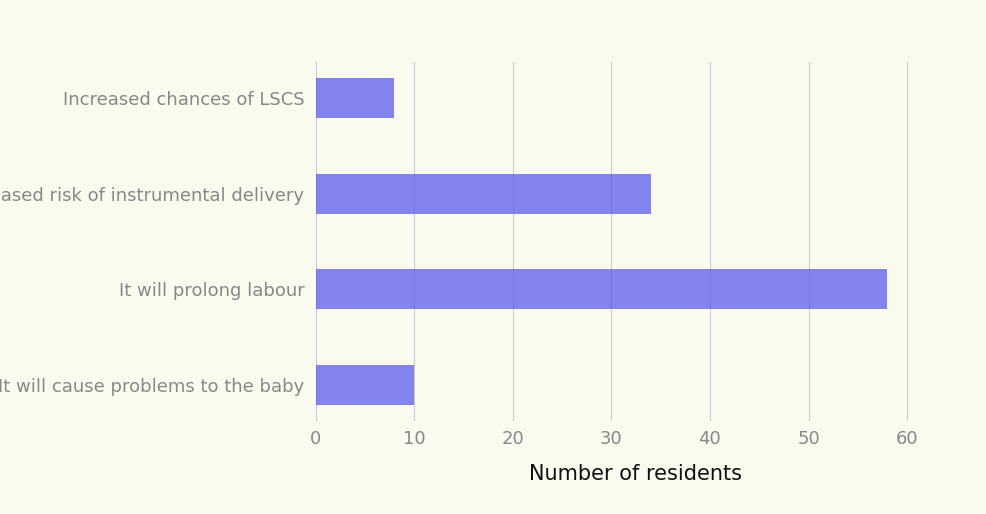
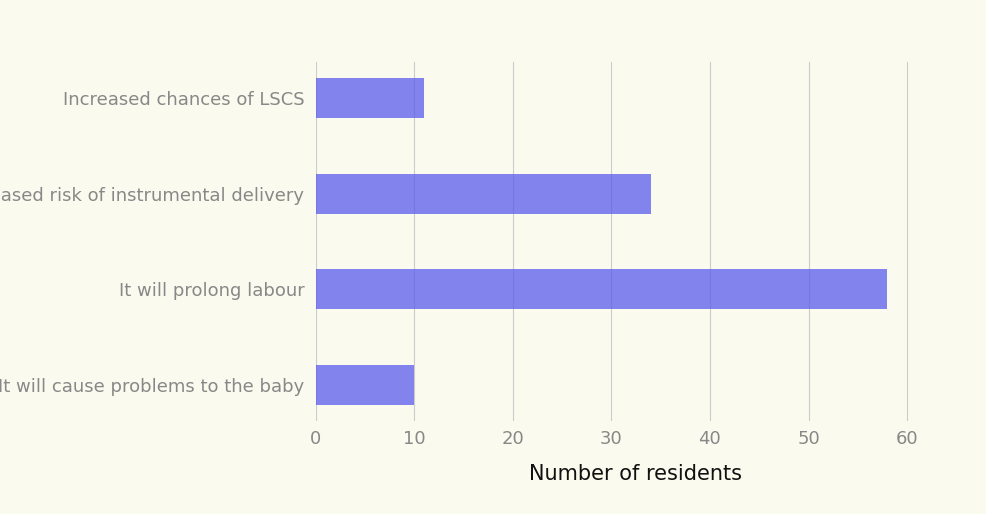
Increased chances of LSCS: 8 -> 11
